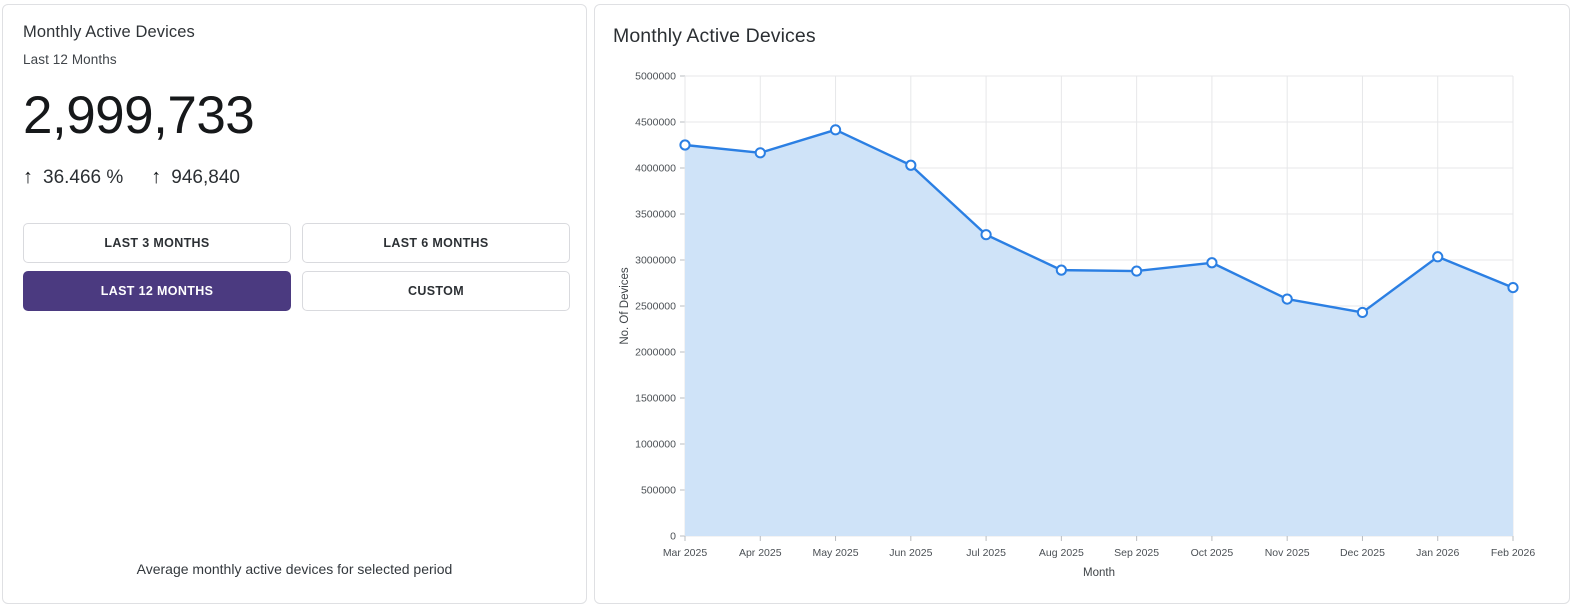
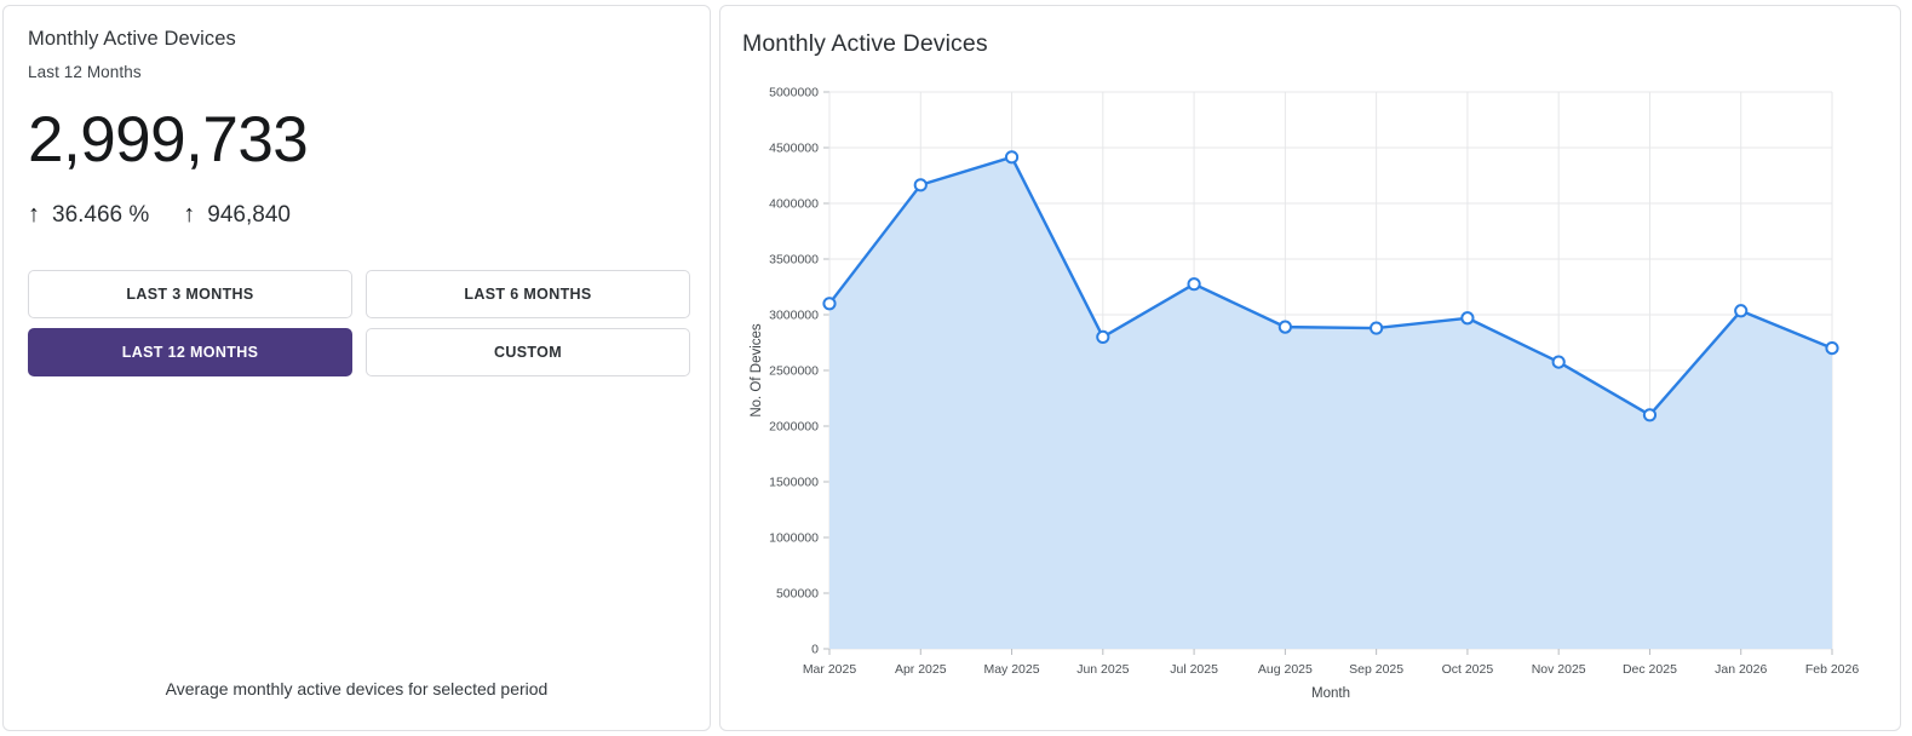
Mar 2025: 4200000 -> 3100000
Jun 2025: 4000000 -> 2800000
Dec 2025: 2400000 -> 2100000
